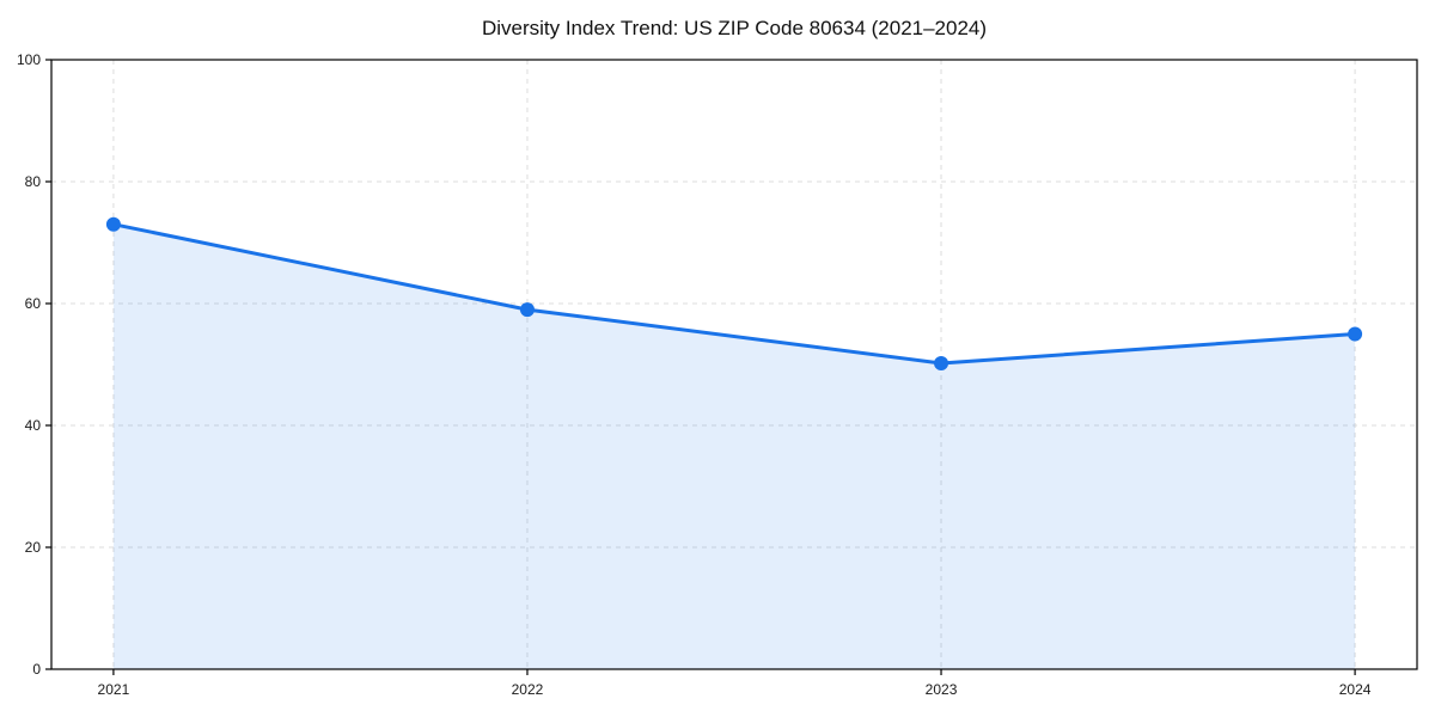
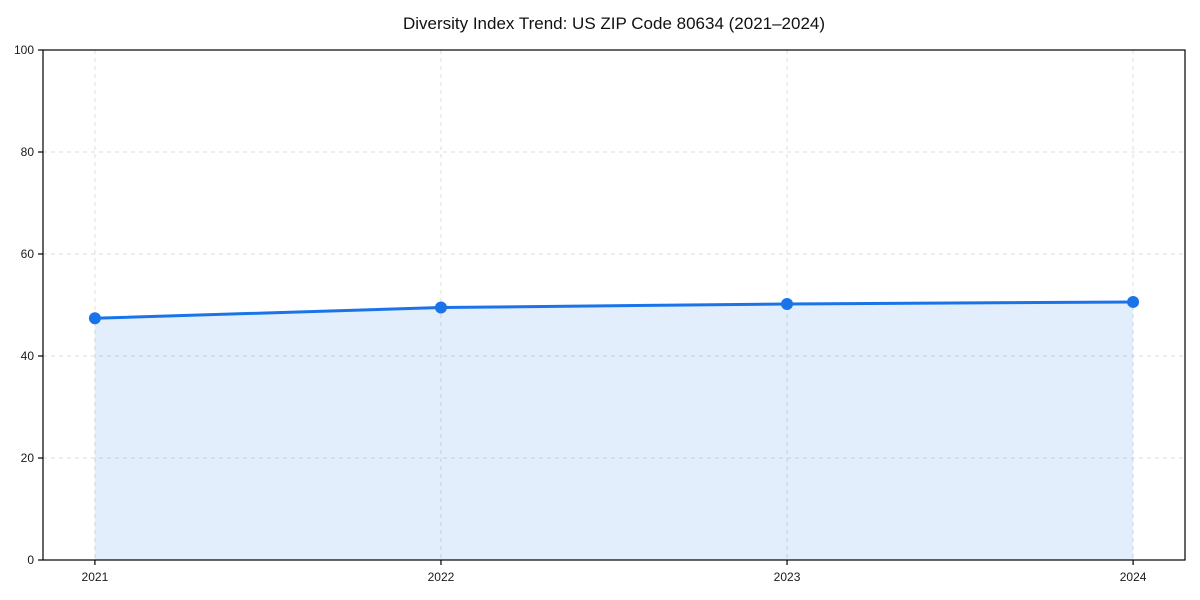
2021: 73 -> 47
2022: 59 -> 50
2024: 55 -> 51
